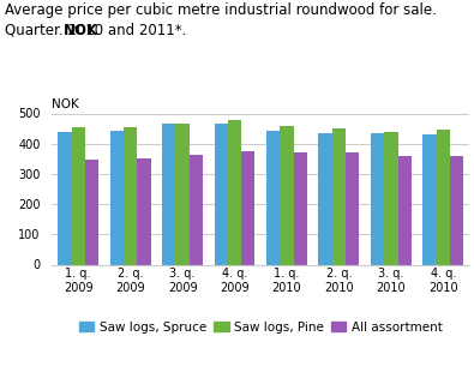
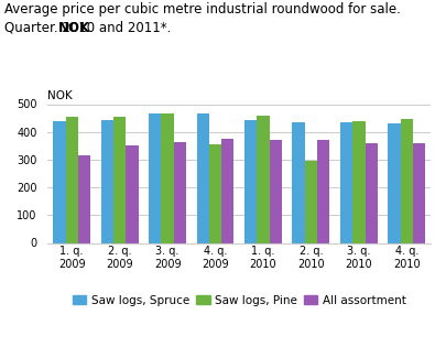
All assortment/1. q. 2009: 349 -> 315
Saw logs, Pine/4. q. 2009: 480 -> 355
Saw logs, Pine/2. q. 2010: 452 -> 295
